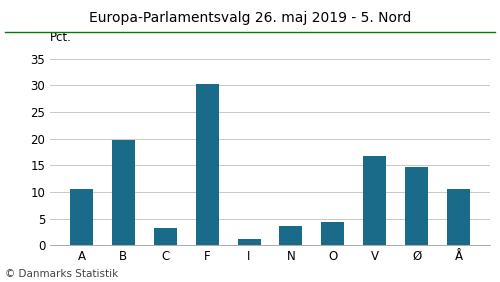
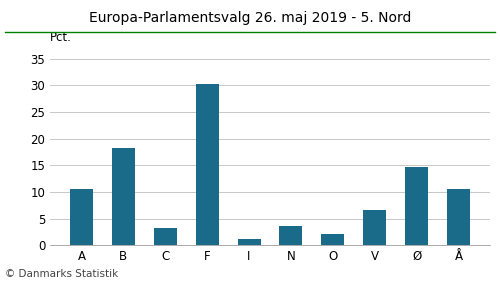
B: 19.8 -> 18.3
O: 4.4 -> 2.2
V: 16.8 -> 6.6
